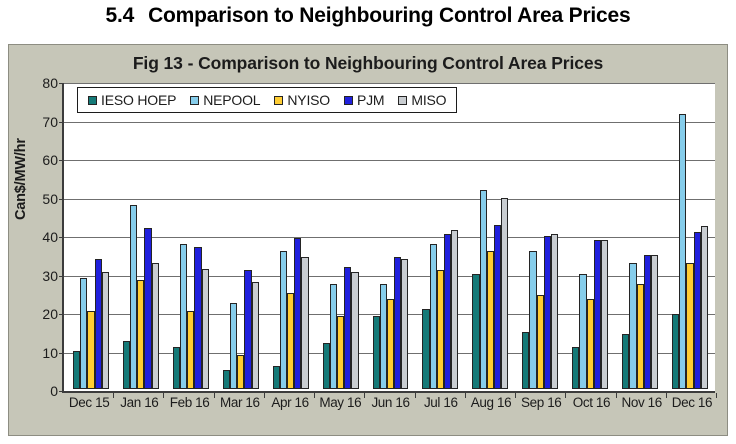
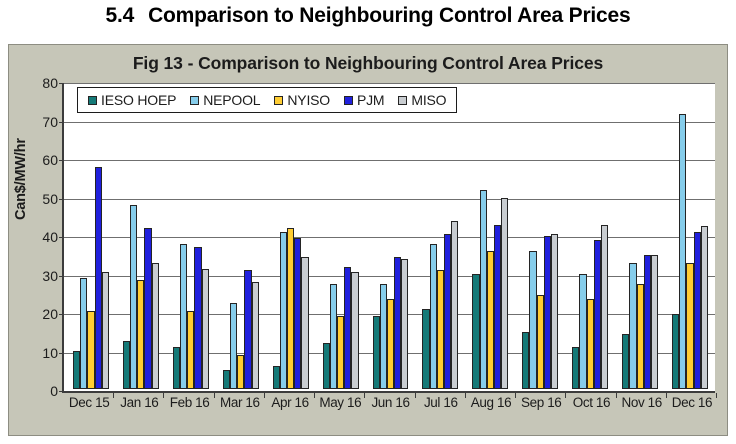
PJM/Dec 15: 34 -> 58
NEPOOL/Apr 16: 36 -> 41
NYISO/Apr 16: 25 -> 42
MISO/Jul 16: 42 -> 44
MISO/Oct 16: 39 -> 43
